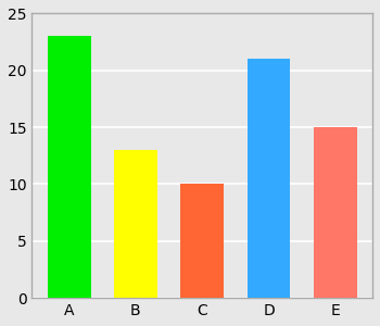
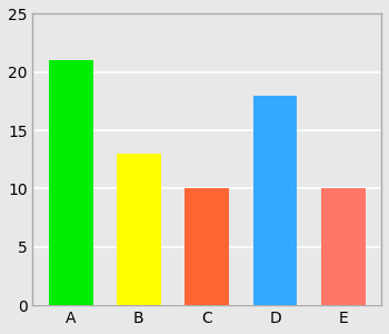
A: 23 -> 21
D: 21 -> 18
E: 15 -> 10
